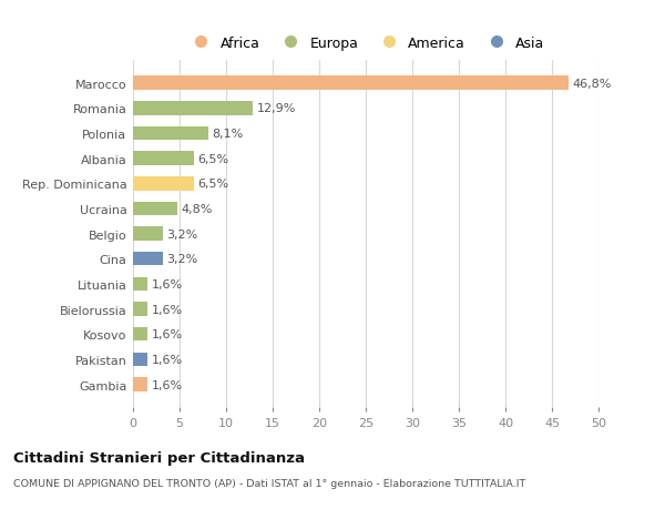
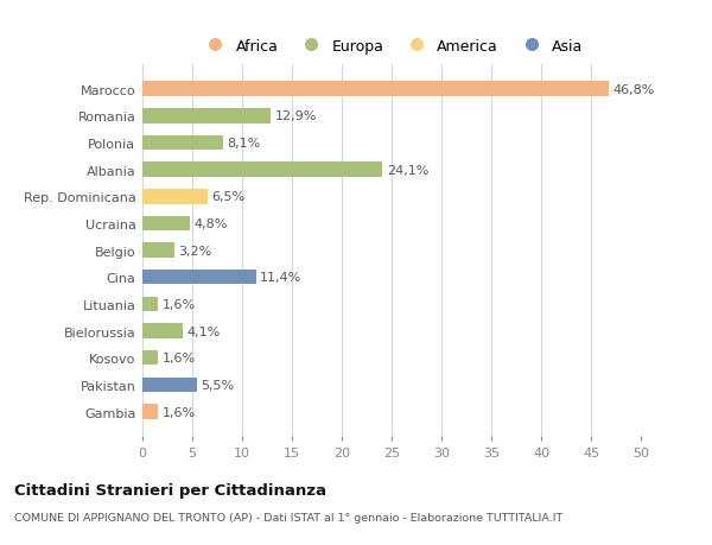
Albania: 6,5% -> 24,1%
Cina: 3,2% -> 11,4%
Bielorussia: 1,6% -> 4,1%
Pakistan: 1,6% -> 5,5%
